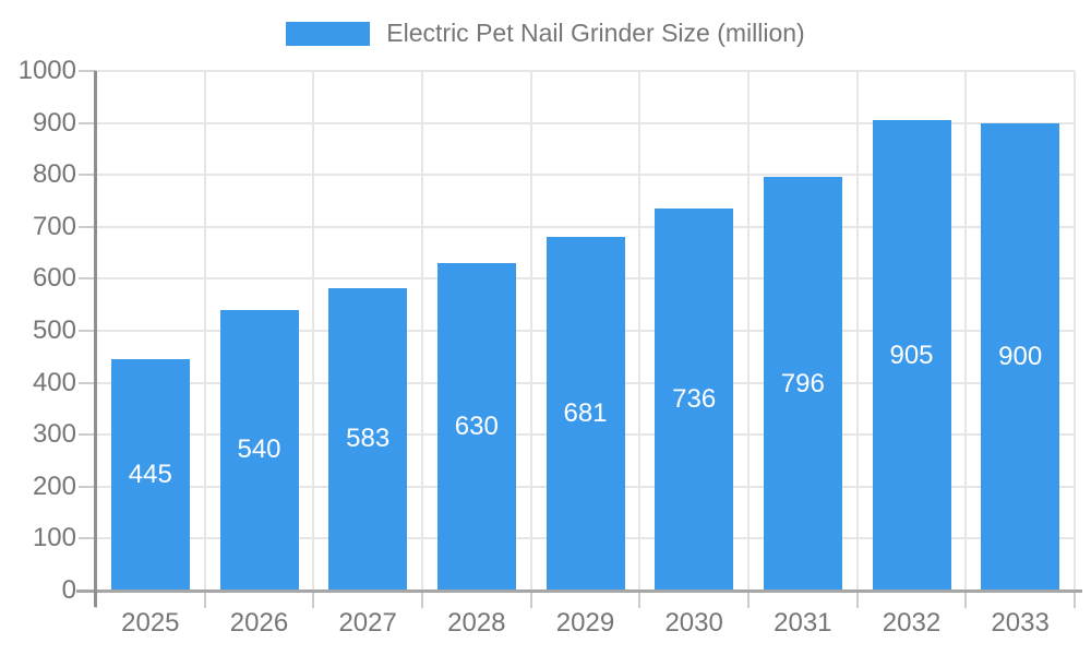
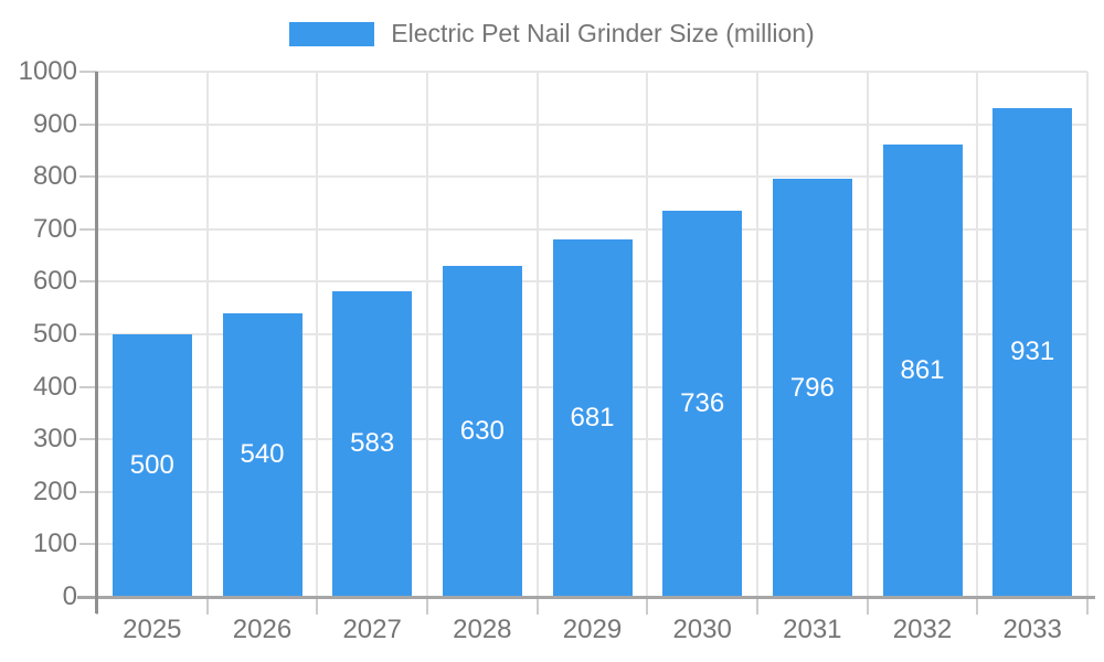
2025: 445 -> 500
2032: 905 -> 861
2033: 900 -> 931
